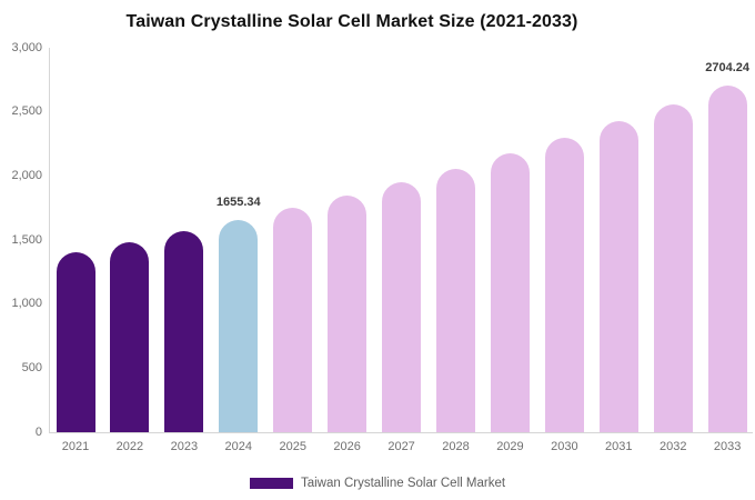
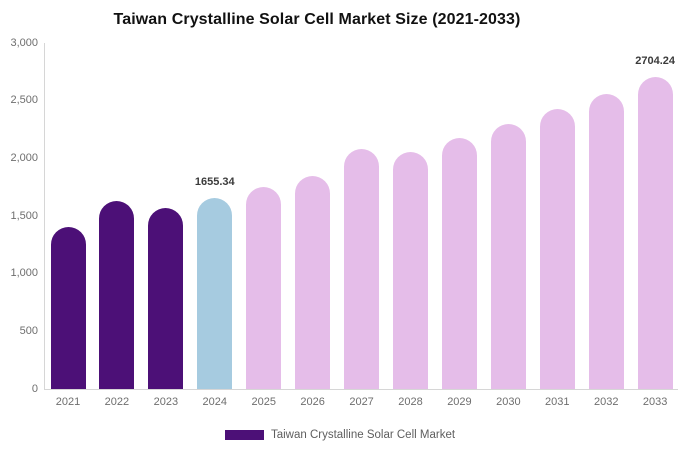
2022: 1480 -> 1630
2027: 1950 -> 2080
